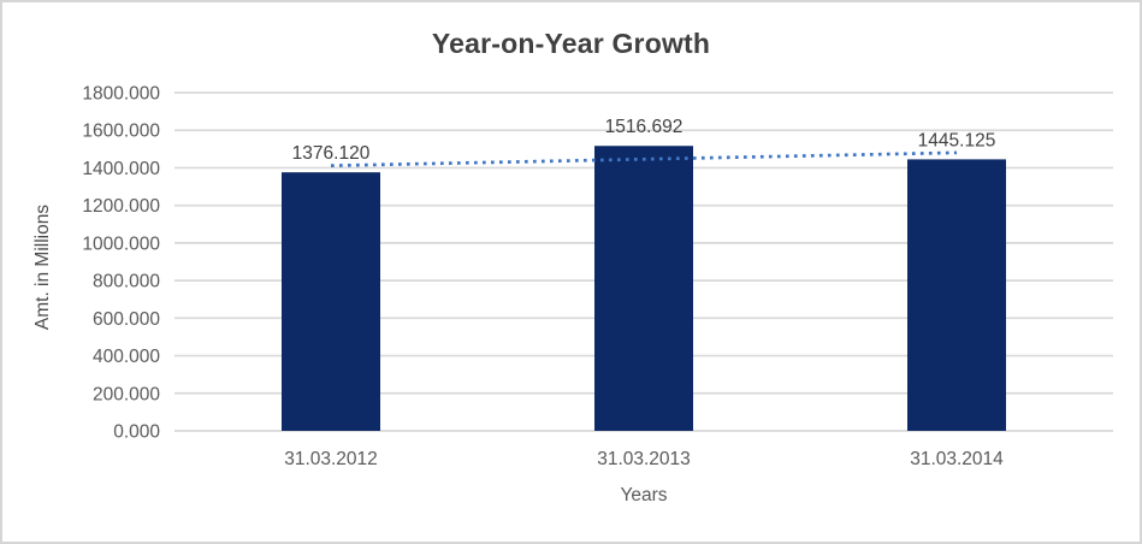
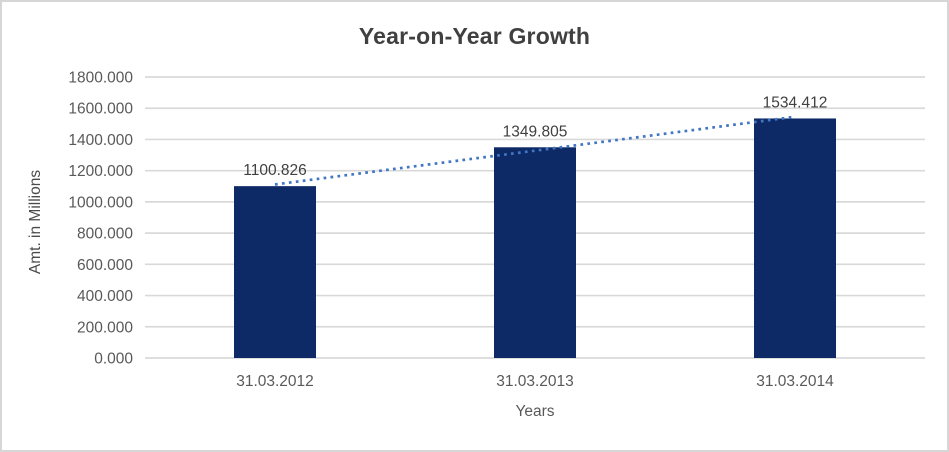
31.03.2012: 1376.120 -> 1100.826
31.03.2013: 1516.692 -> 1349.805
31.03.2014: 1445.125 -> 1534.412
